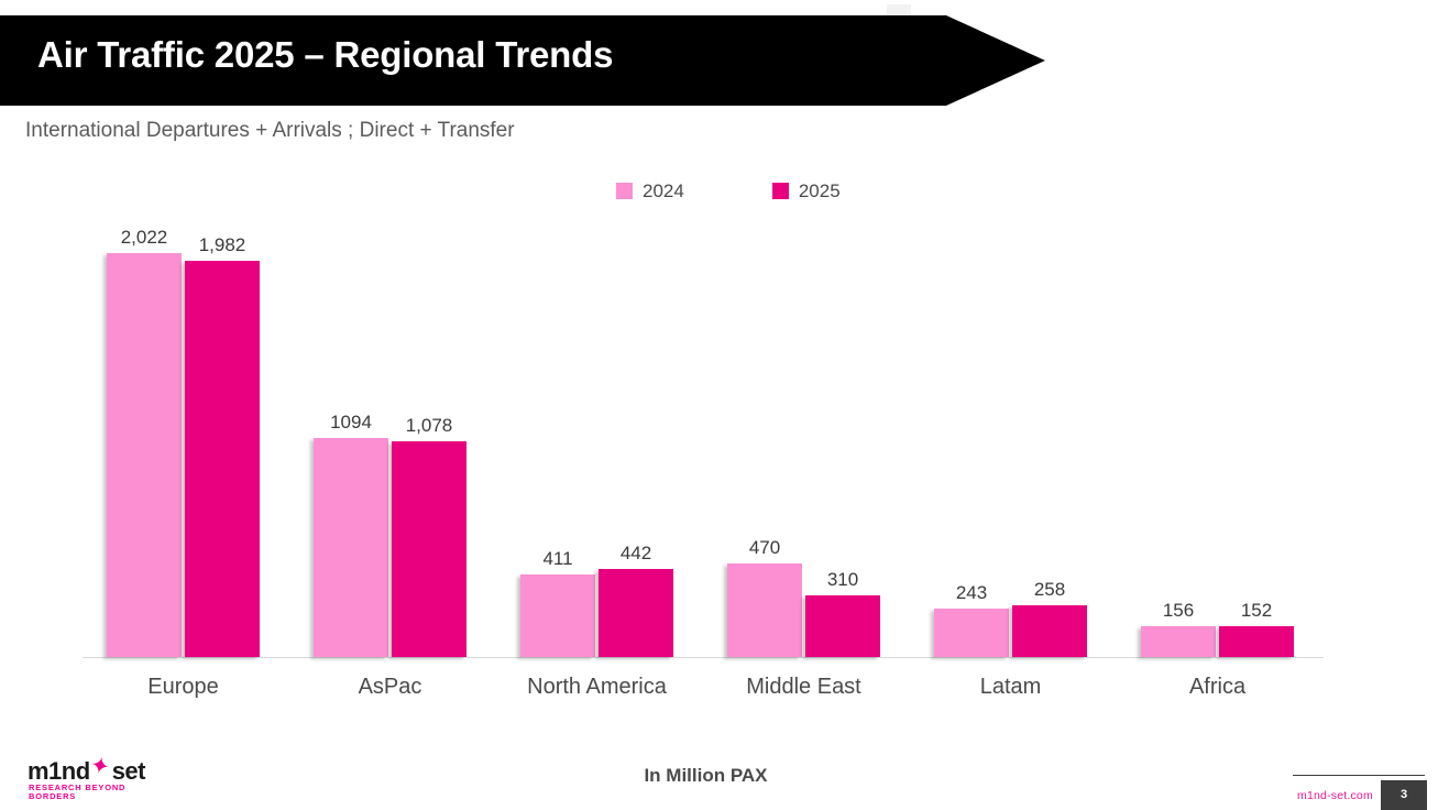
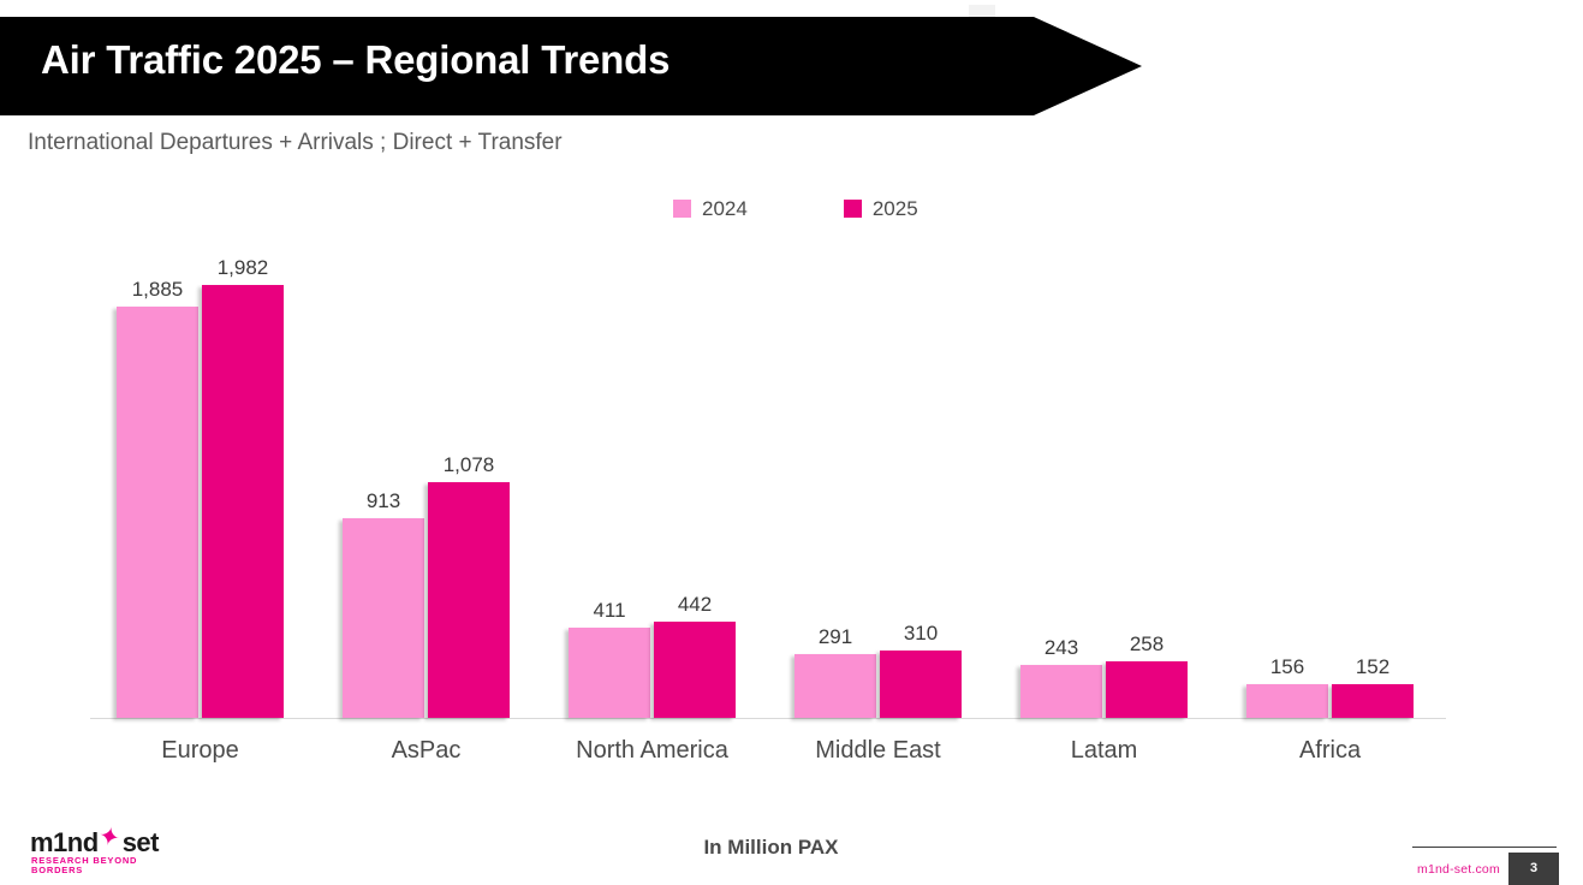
2024/Europe: 2,022 -> 1,885
2024/AsPac: 1094 -> 913
2024/Middle East: 470 -> 291
